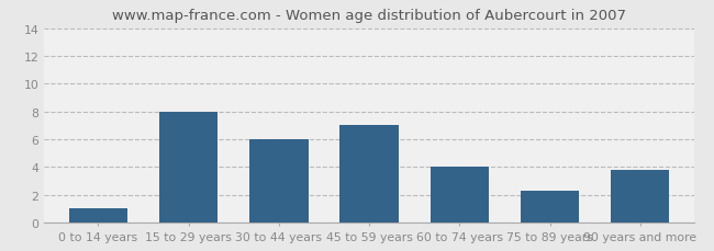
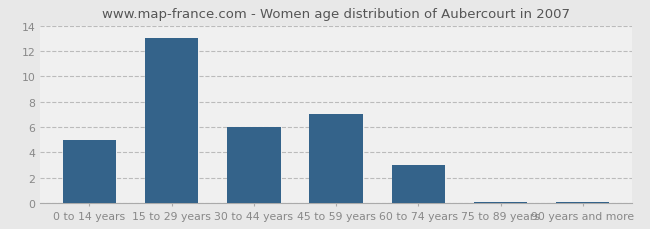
0 to 14 years: 1.0 -> 5.0
15 to 29 years: 8.0 -> 13.0
60 to 74 years: 4.0 -> 3.0
75 to 89 years: 2.3 -> 0.1
90 years and more: 3.8 -> 0.1
